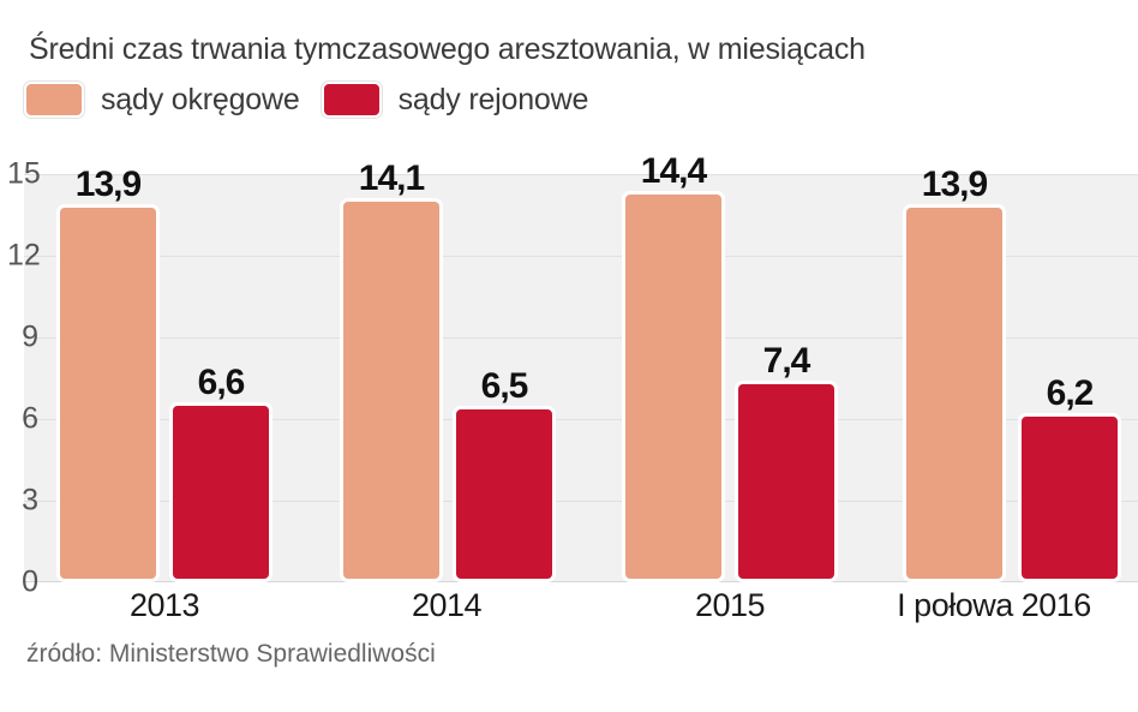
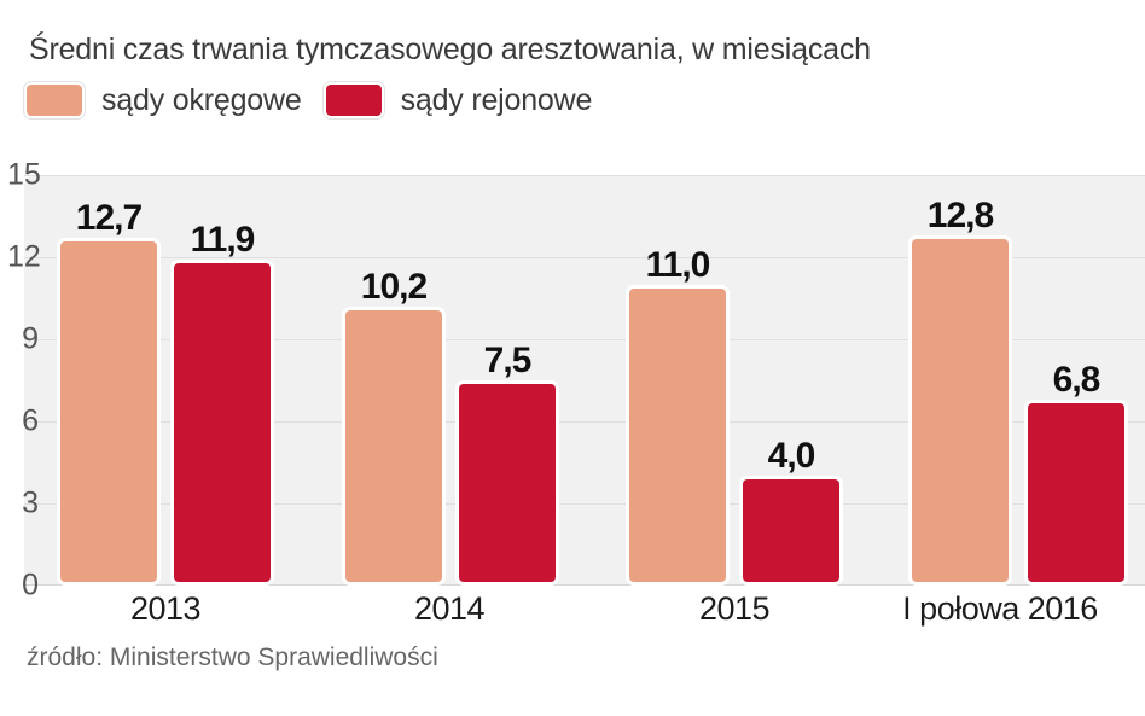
sądy okręgowe/2013: 13,9 -> 12,7
sądy rejonowe/2013: 6,6 -> 11,9
sądy okręgowe/2014: 14,1 -> 10,2
sądy rejonowe/2014: 6,5 -> 7,5
sądy okręgowe/2015: 14,4 -> 11,0
sądy rejonowe/2015: 7,4 -> 4,0
sądy okręgowe/I połowa 2016: 13,9 -> 12,8
sądy rejonowe/I połowa 2016: 6,2 -> 6,8
